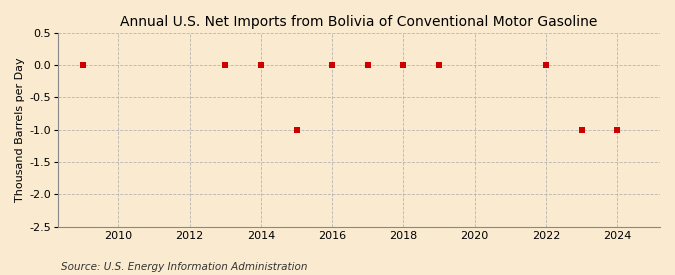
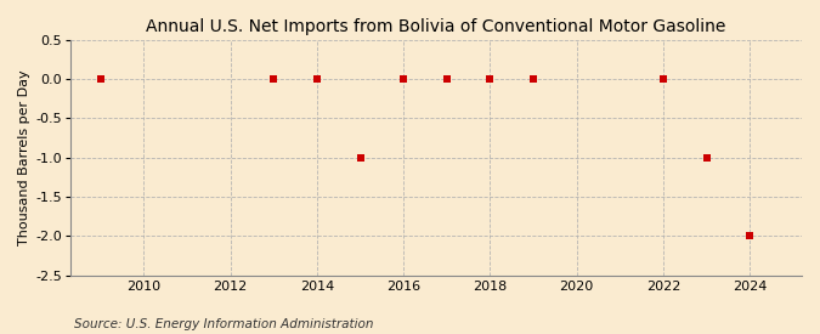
2024: -1 -> -2
